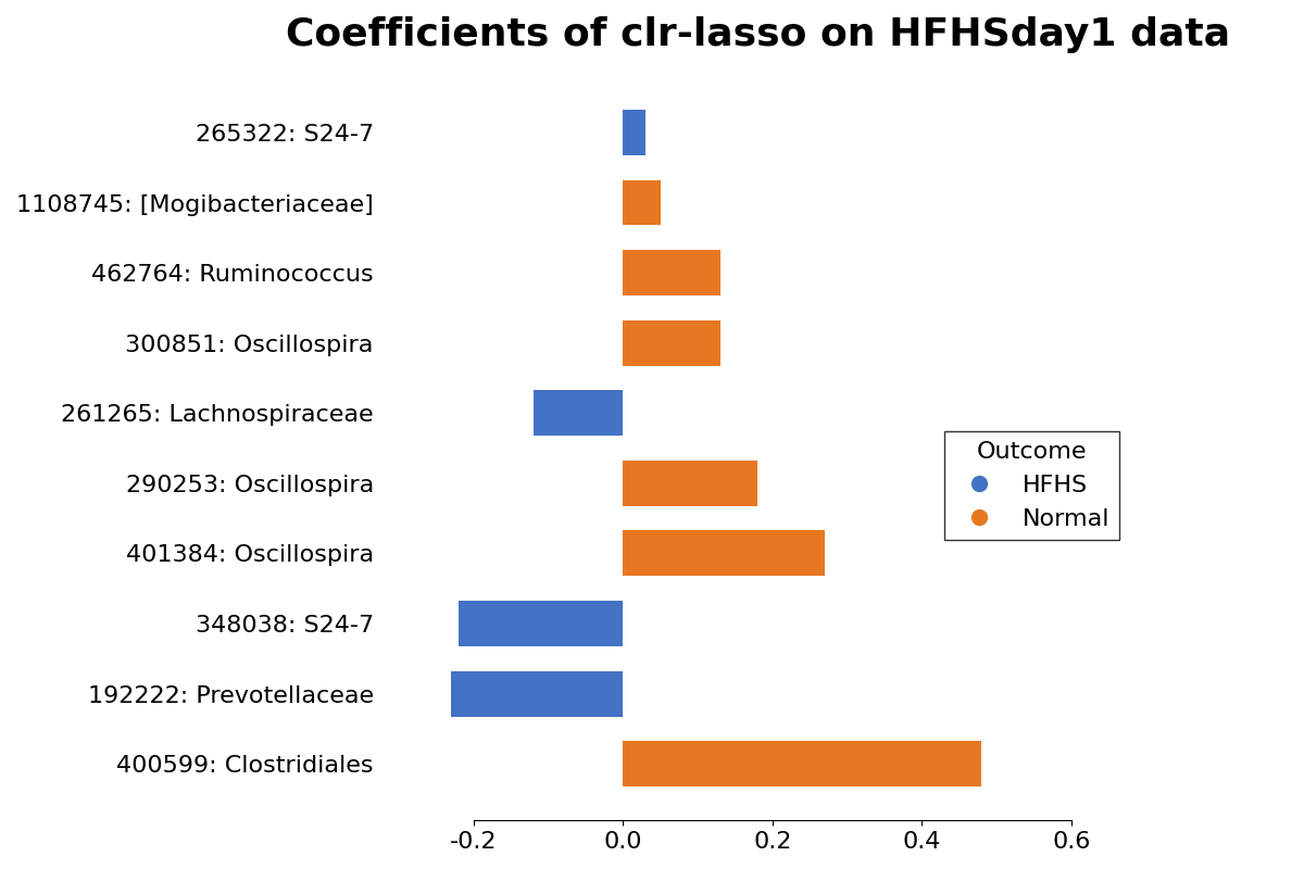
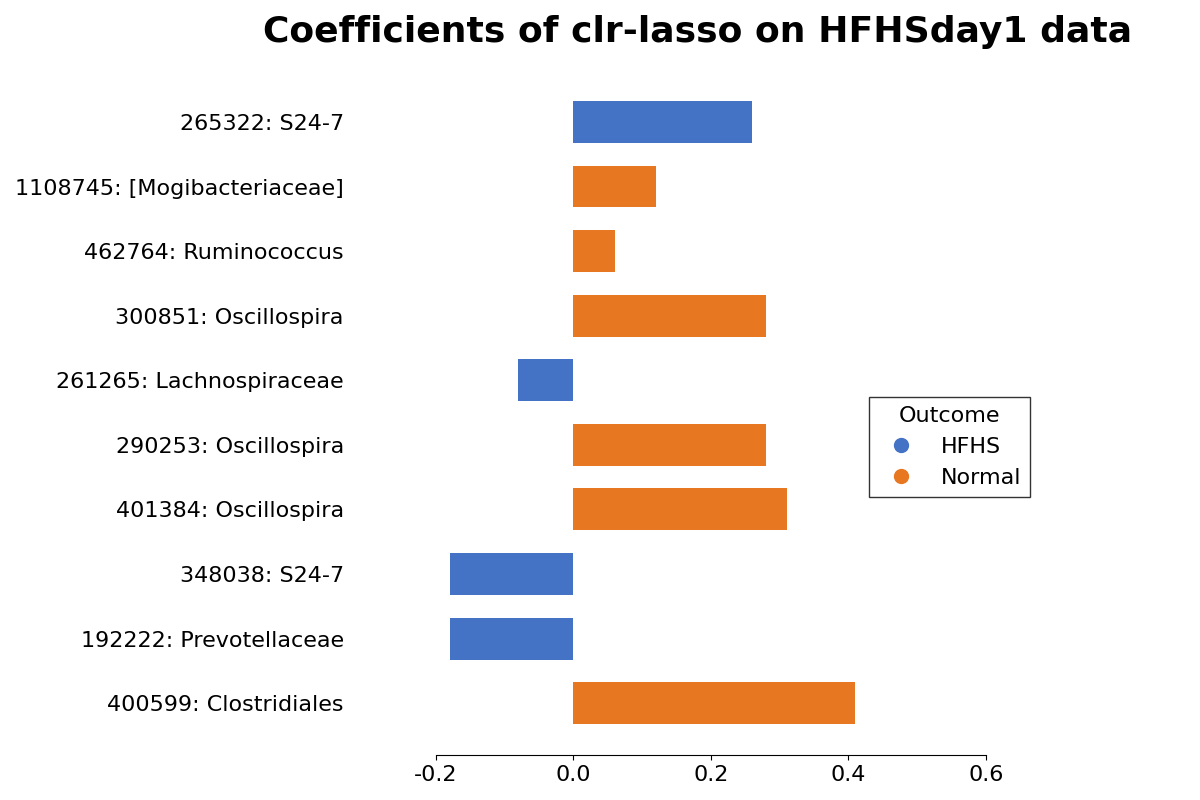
265322: S24-7: 0.03 -> 0.26
1108745: [Mogibacteriaceae]: 0.05 -> 0.12
462764: Ruminococcus: 0.13 -> 0.06
300851: Oscillospira: 0.13 -> 0.28
261265: Lachnospiraceae: -0.12 -> -0.08
290253: Oscillospira: 0.18 -> 0.28
401384: Oscillospira: 0.27 -> 0.31
348038: S24-7: -0.22 -> -0.18
192222: Prevotellaceae: -0.23 -> -0.18
400599: Clostridiales: 0.48 -> 0.41
